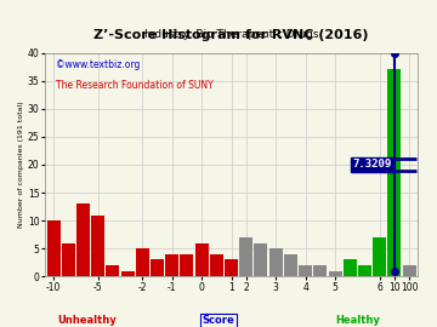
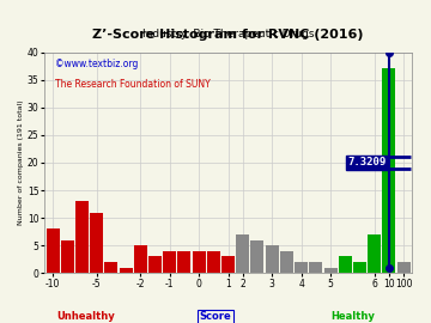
-10: 10 -> 8
0: 6 -> 4
